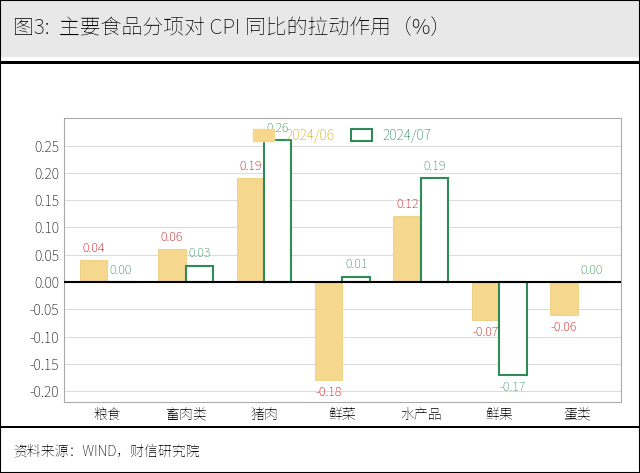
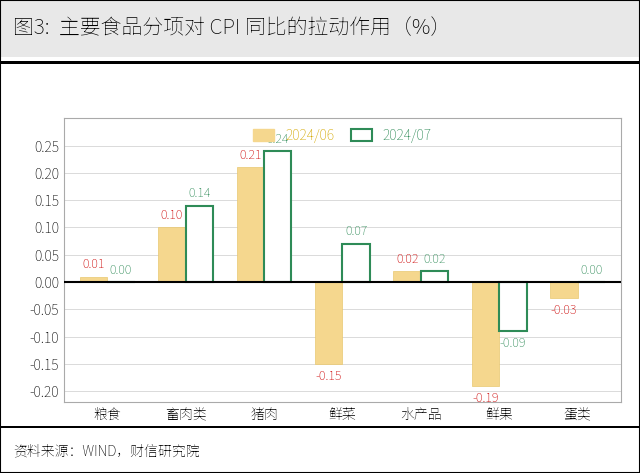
2024/06/粮食: 0.04 -> 0.01
2024/06/畜肉类: 0.06 -> 0.10
2024/07/畜肉类: 0.03 -> 0.14
2024/06/猪肉: 0.19 -> 0.21
2024/07/猪肉: 0.26 -> 0.24
2024/06/鲜菜: -0.18 -> -0.15
2024/07/鲜菜: 0.01 -> 0.07
2024/06/水产品: 0.12 -> 0.02
2024/07/水产品: 0.19 -> 0.02
2024/06/鲜果: -0.07 -> -0.19
2024/07/鲜果: -0.17 -> -0.09
2024/06/蛋类: -0.06 -> -0.03
